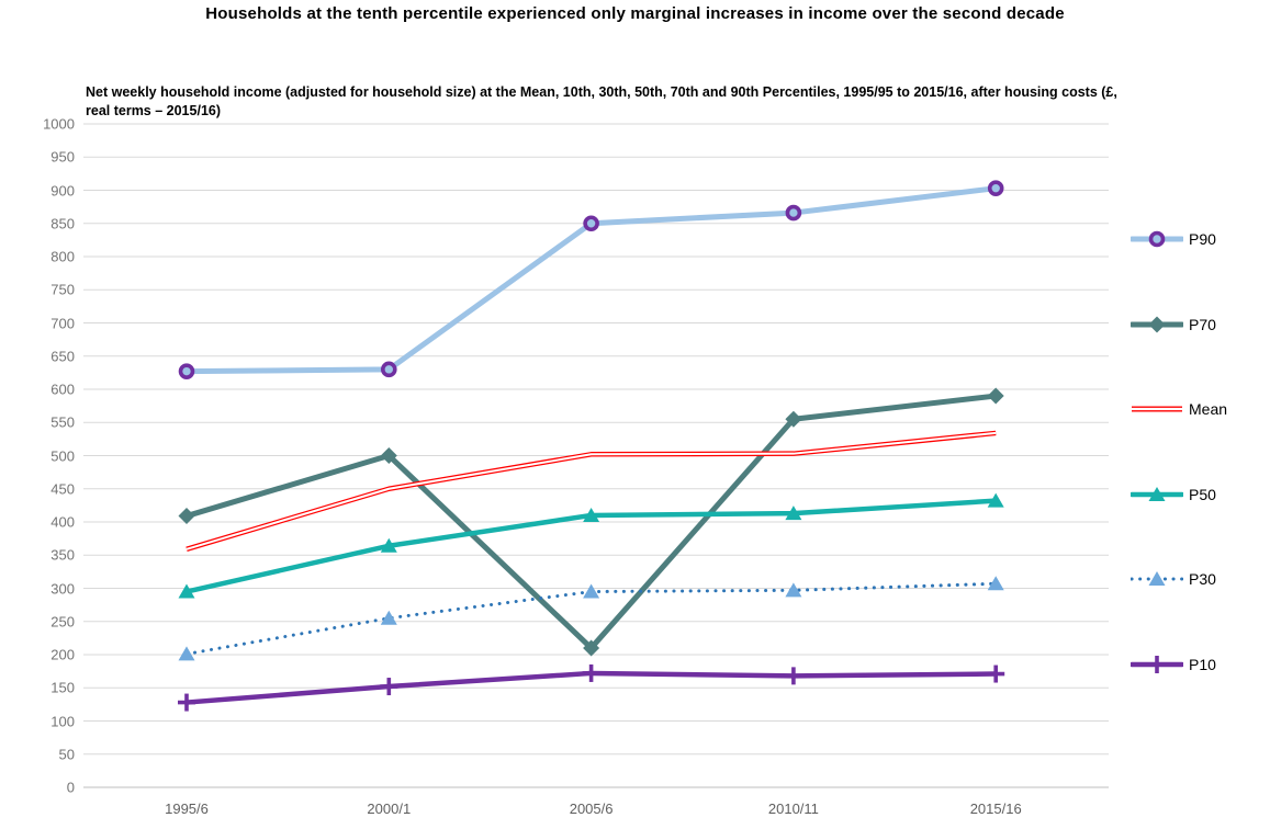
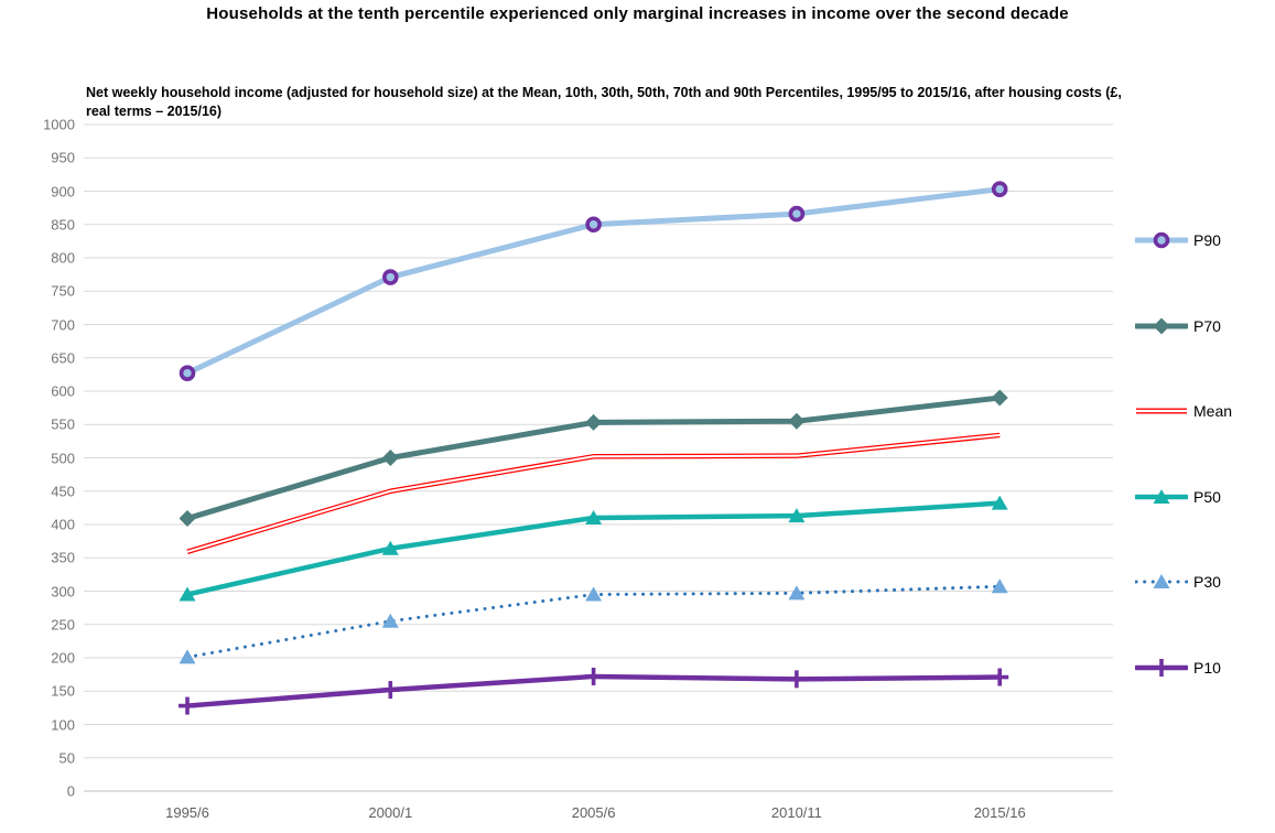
P90/2000/1: 630 -> 770
P70/2005/6: 210 -> 550
